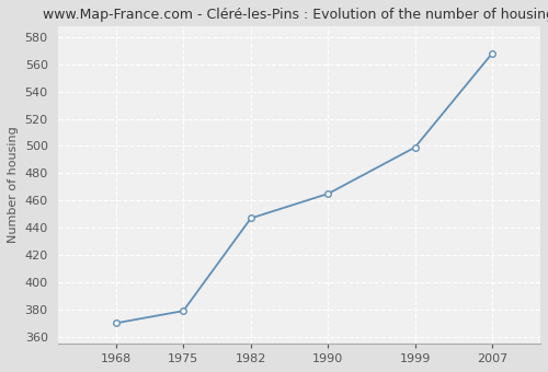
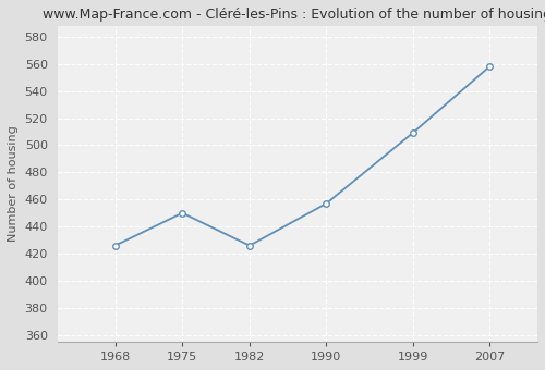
1968: 370 -> 426
1975: 379 -> 450
1982: 447 -> 426
1990: 465 -> 457
1999: 499 -> 509
2007: 568 -> 558
